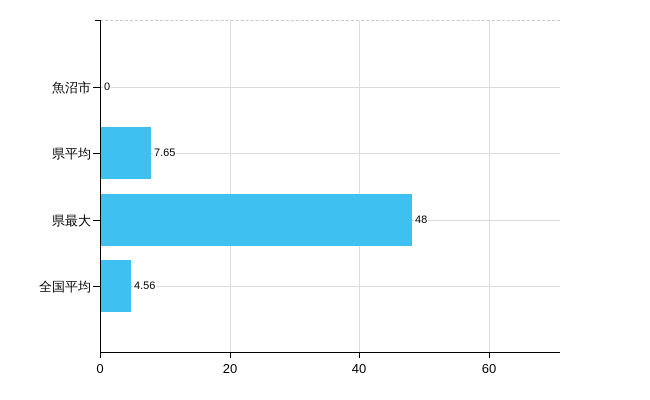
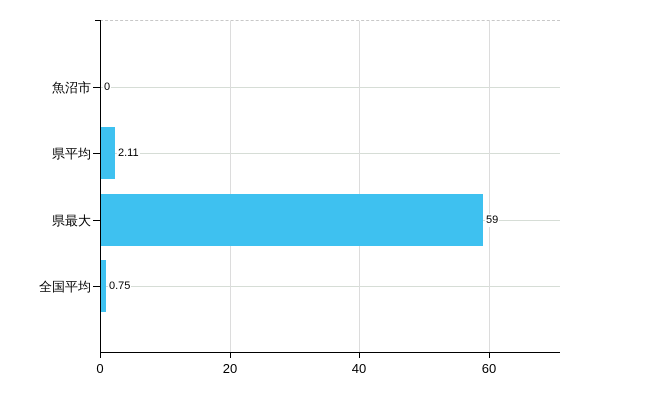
県平均: 7.65 -> 2.11
県最大: 48 -> 59
全国平均: 4.56 -> 0.75
